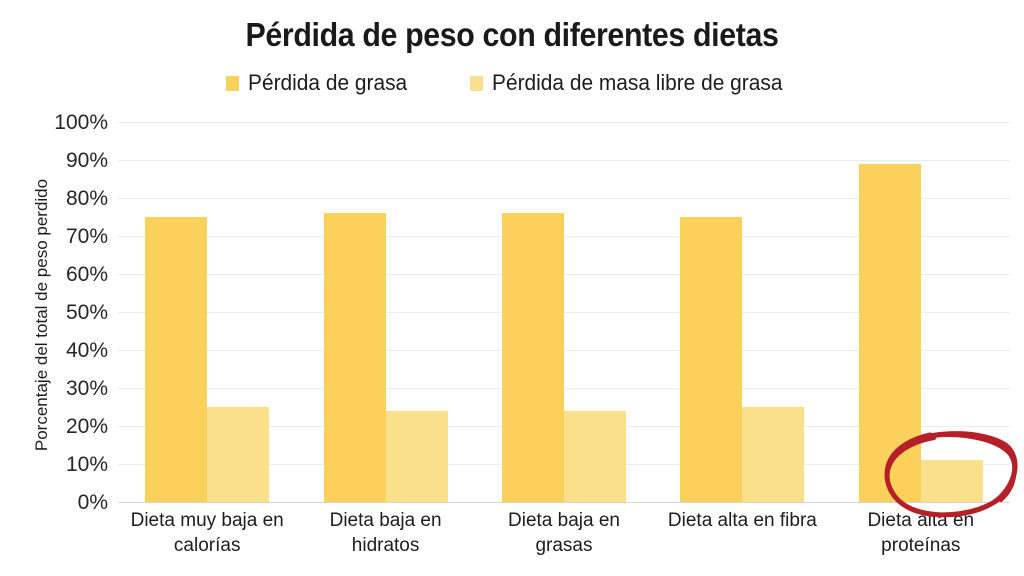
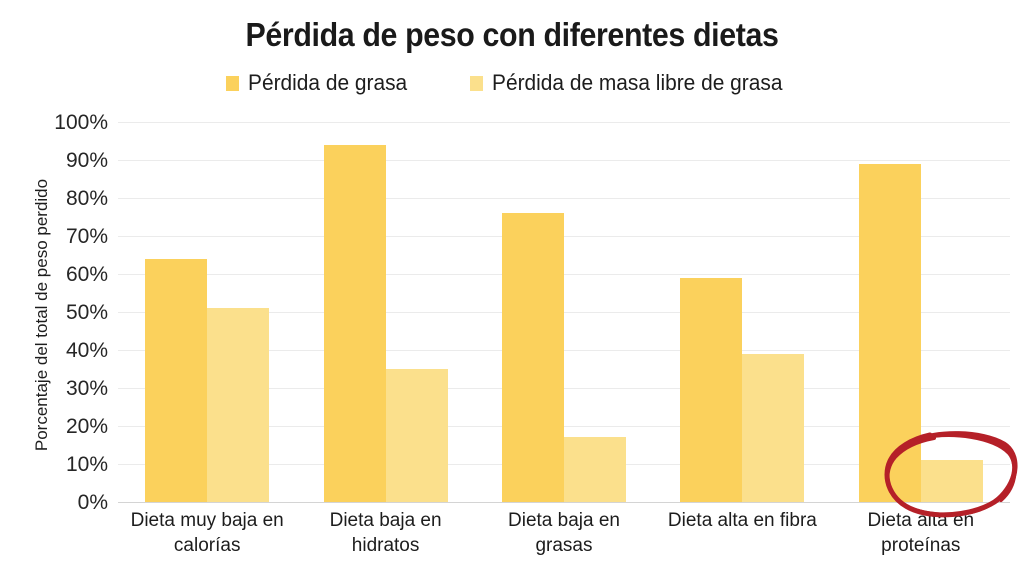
Pérdida de grasa/Dieta muy baja en calorías: 75% -> 64%
Pérdida de masa libre de grasa/Dieta muy baja en calorías: 25% -> 51%
Pérdida de grasa/Dieta baja en hidratos: 76% -> 94%
Pérdida de masa libre de grasa/Dieta baja en hidratos: 24% -> 35%
Pérdida de masa libre de grasa/Dieta baja en grasas: 24% -> 17%
Pérdida de grasa/Dieta alta en fibra: 75% -> 59%
Pérdida de masa libre de grasa/Dieta alta en fibra: 25% -> 39%
